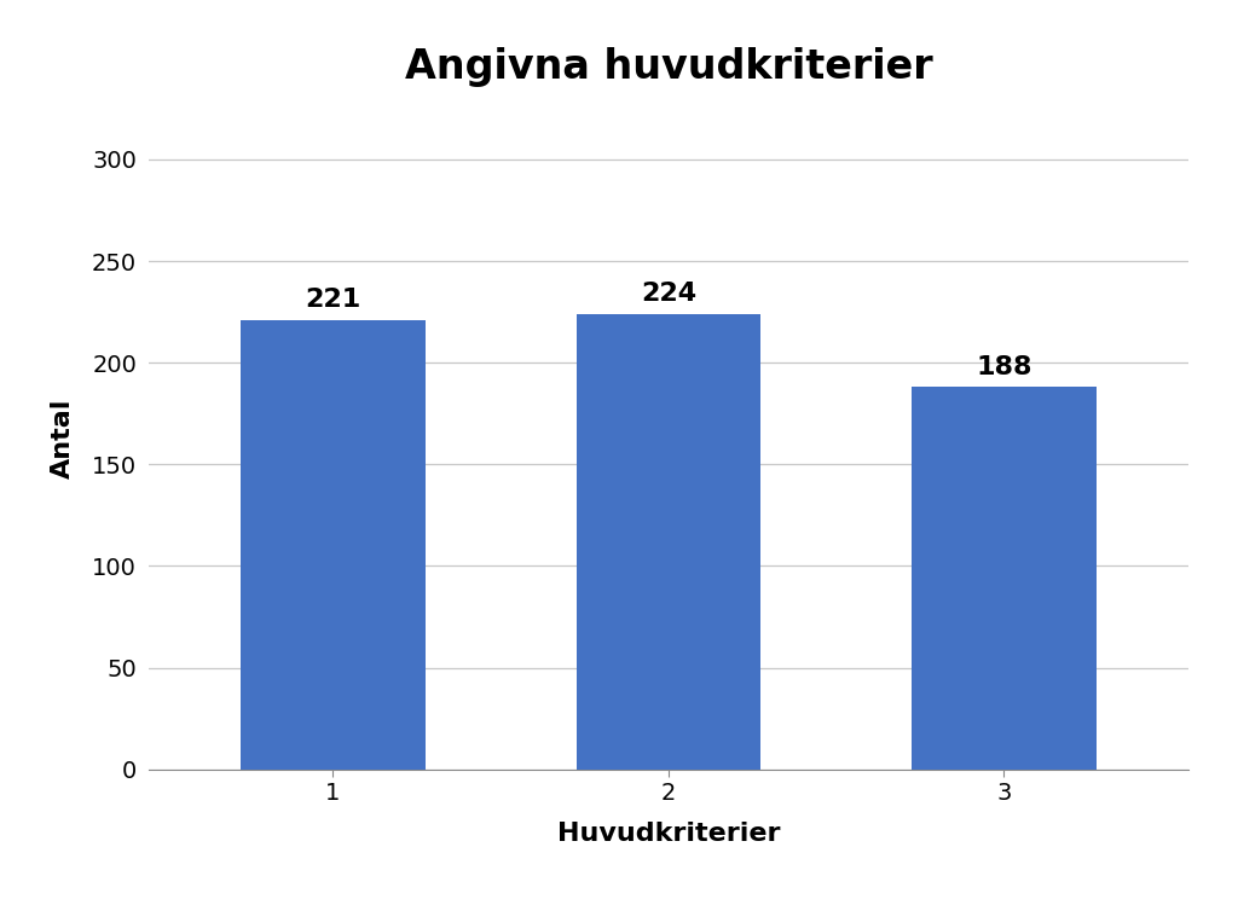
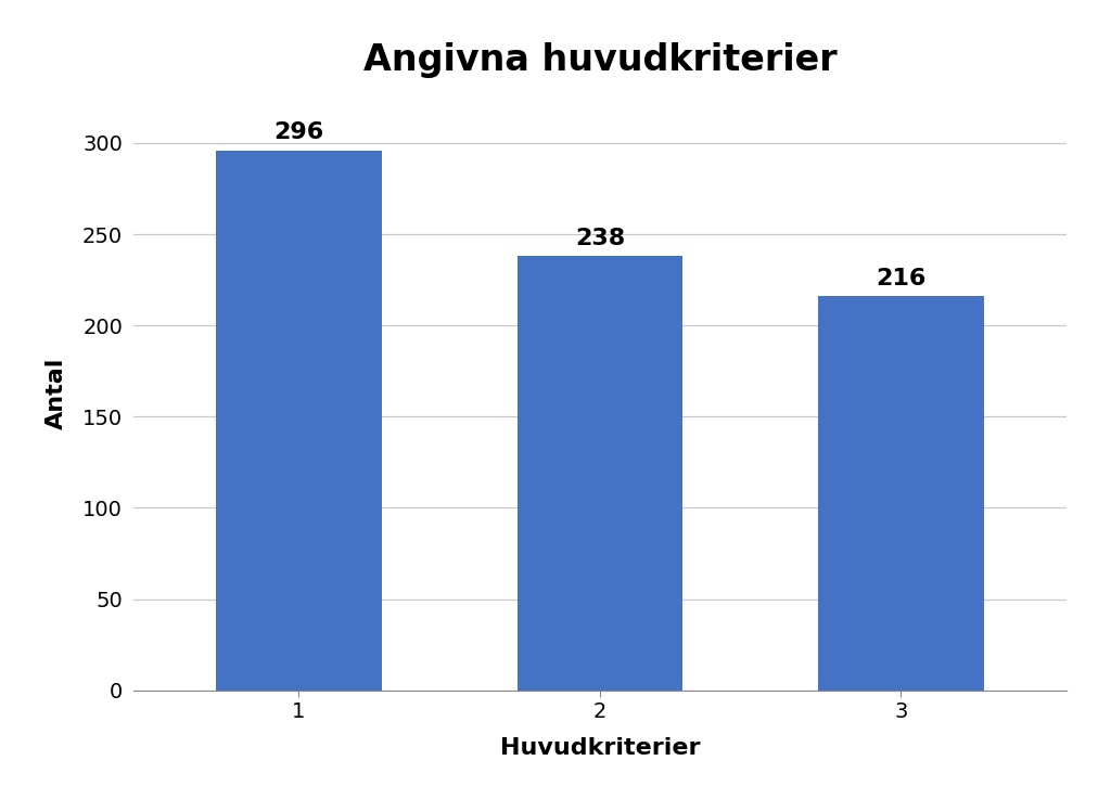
1: 221 -> 296
2: 224 -> 238
3: 188 -> 216
